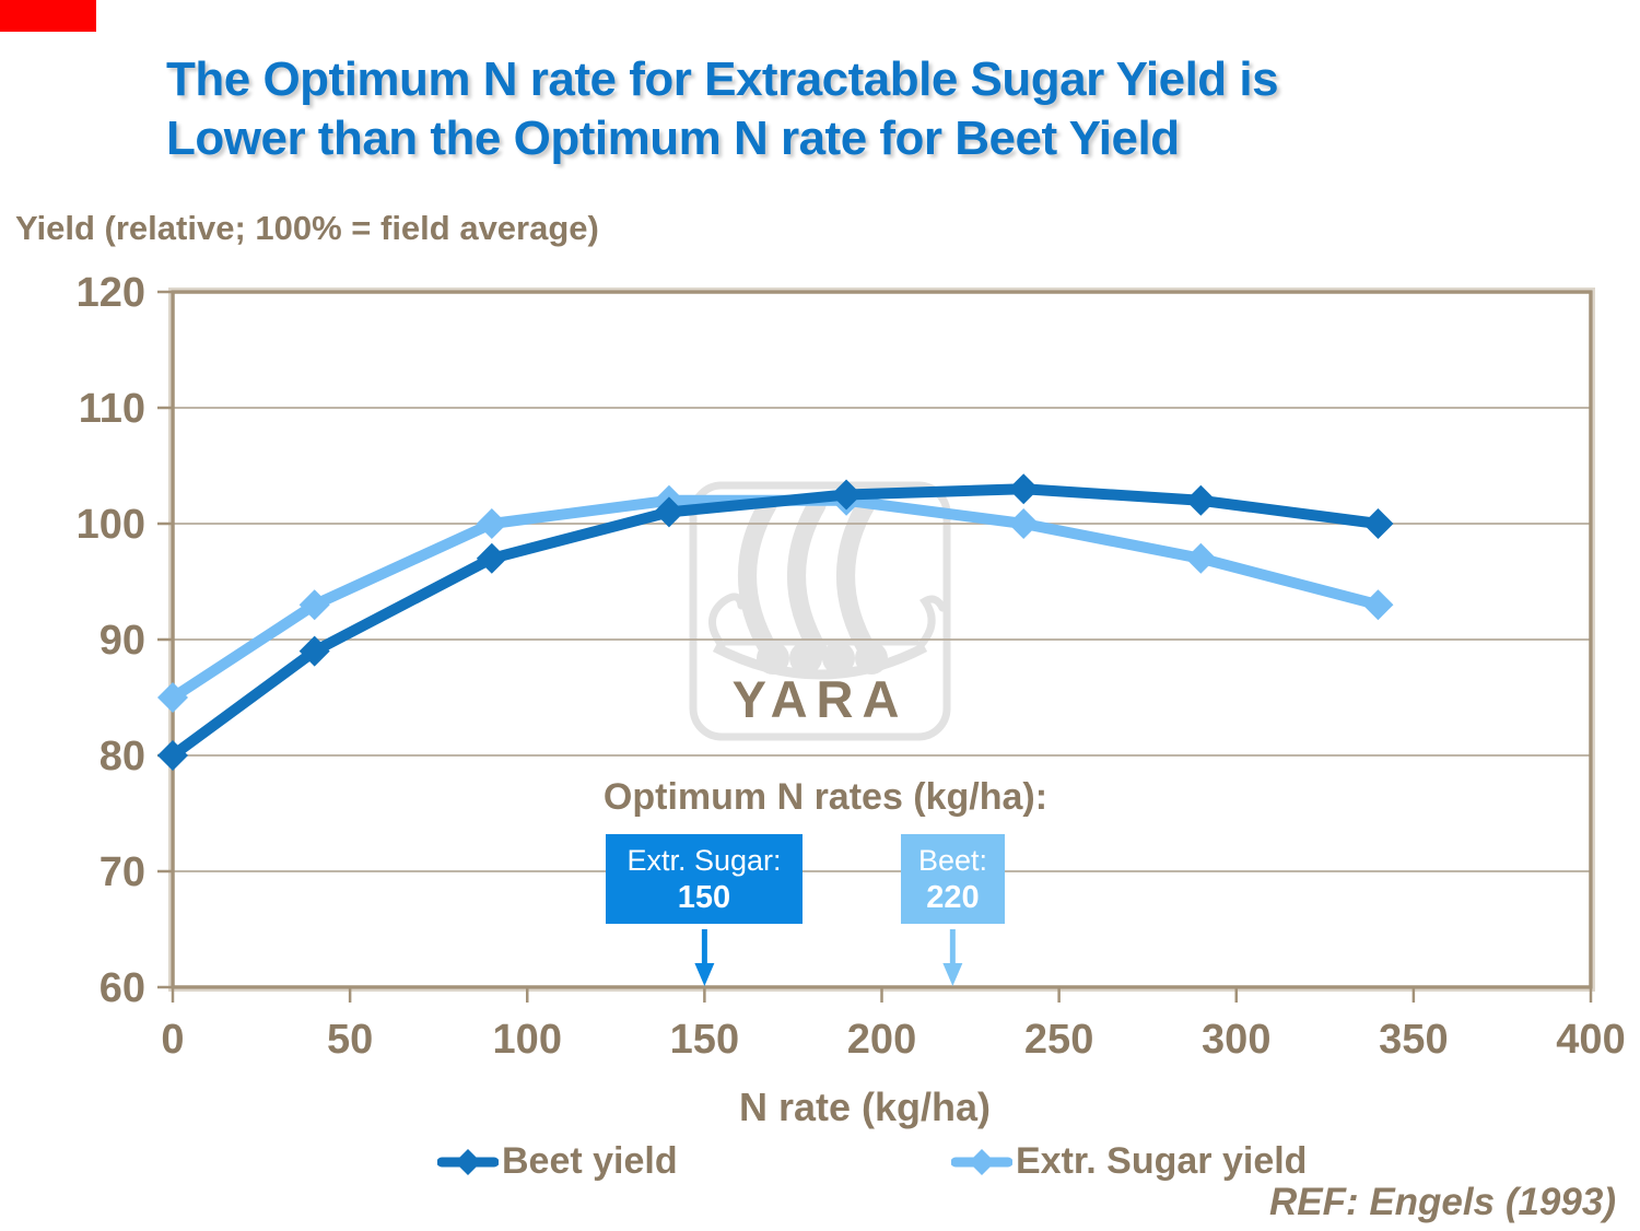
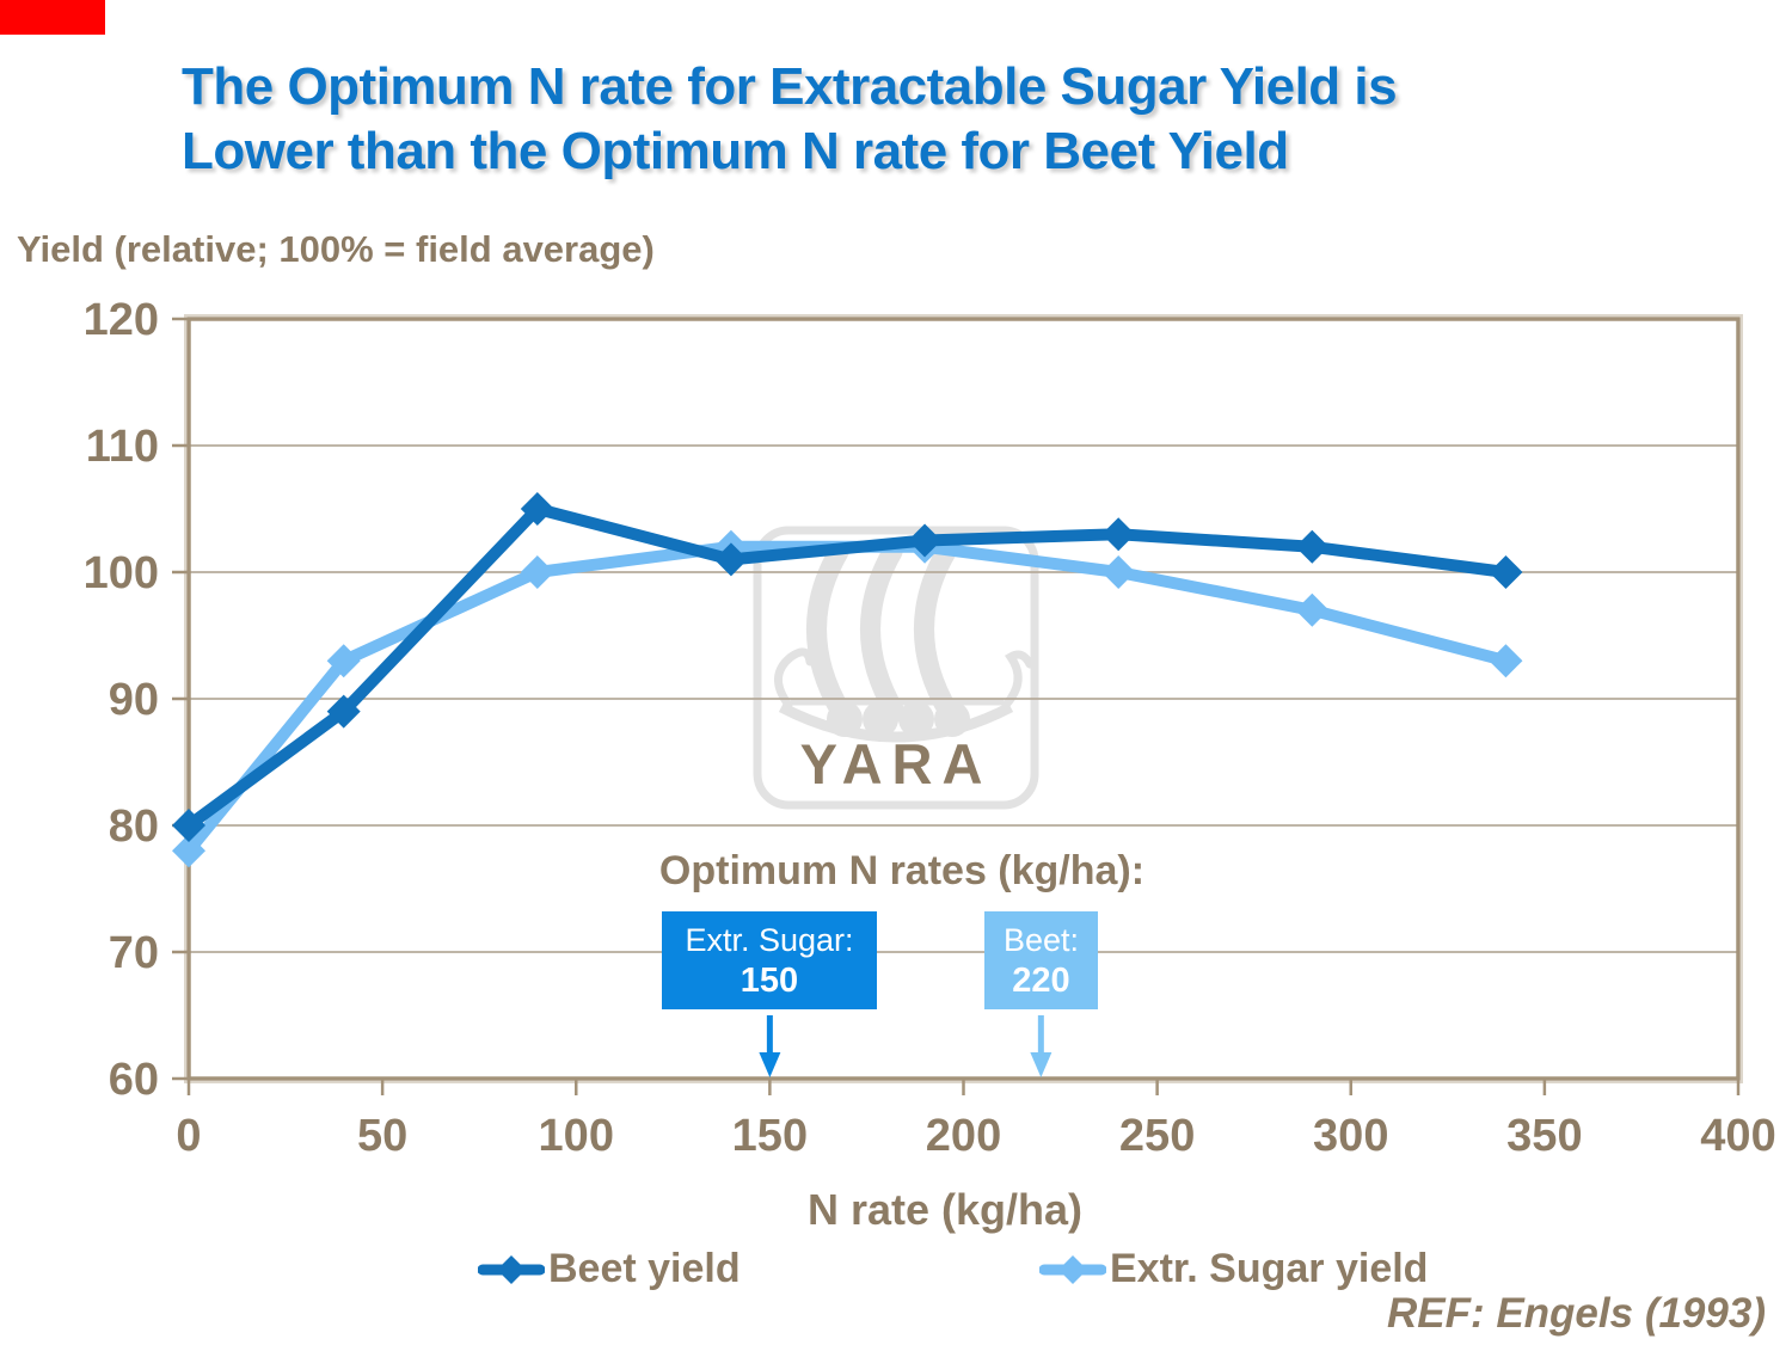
Extr. Sugar yield/0: 85 -> 78
Beet yield/90: 97 -> 105
